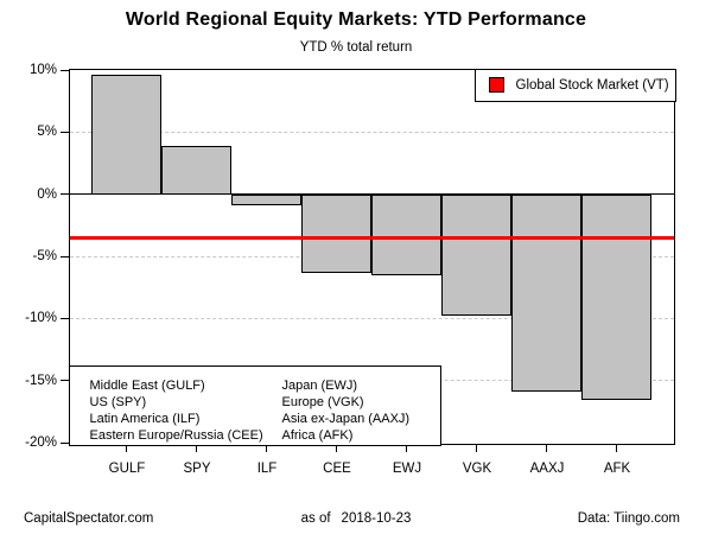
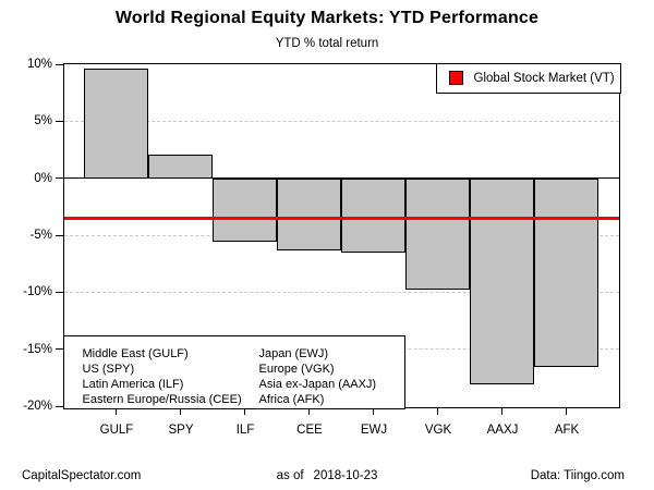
SPY: 3.9% -> 2.1%
ILF: -0.9% -> -5.6%
AAXJ: -15.9% -> -18.1%
